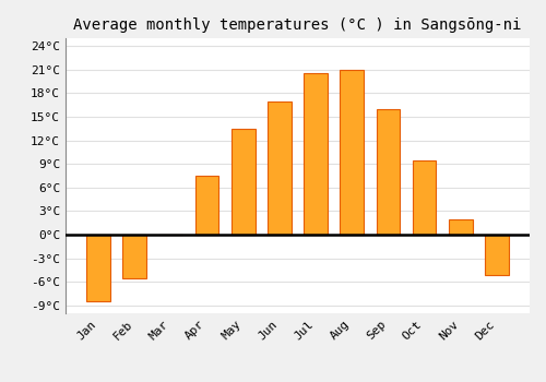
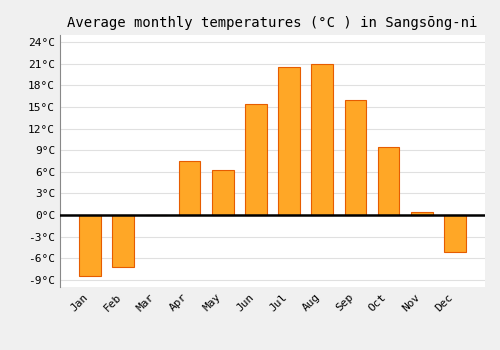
Feb: -5.5°C -> -7.2°C
May: 13.5°C -> 6.2°C
Jun: 17.0°C -> 15.4°C
Nov: 2.0°C -> 0.4°C
